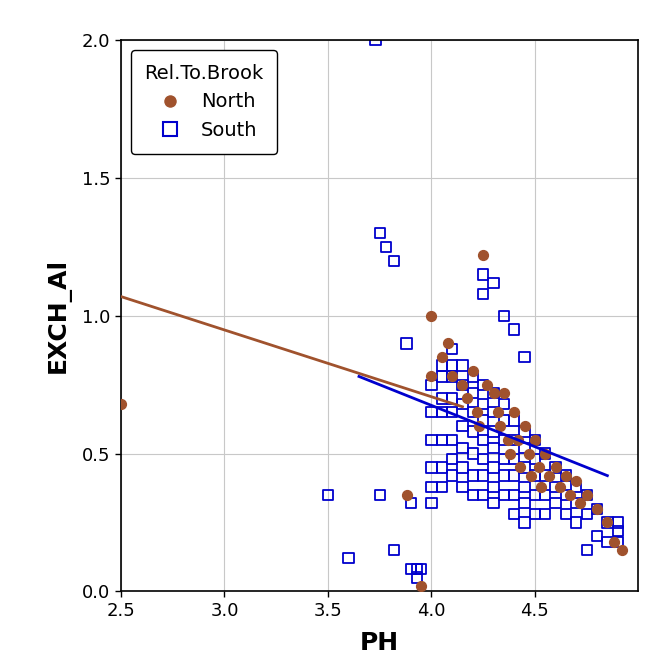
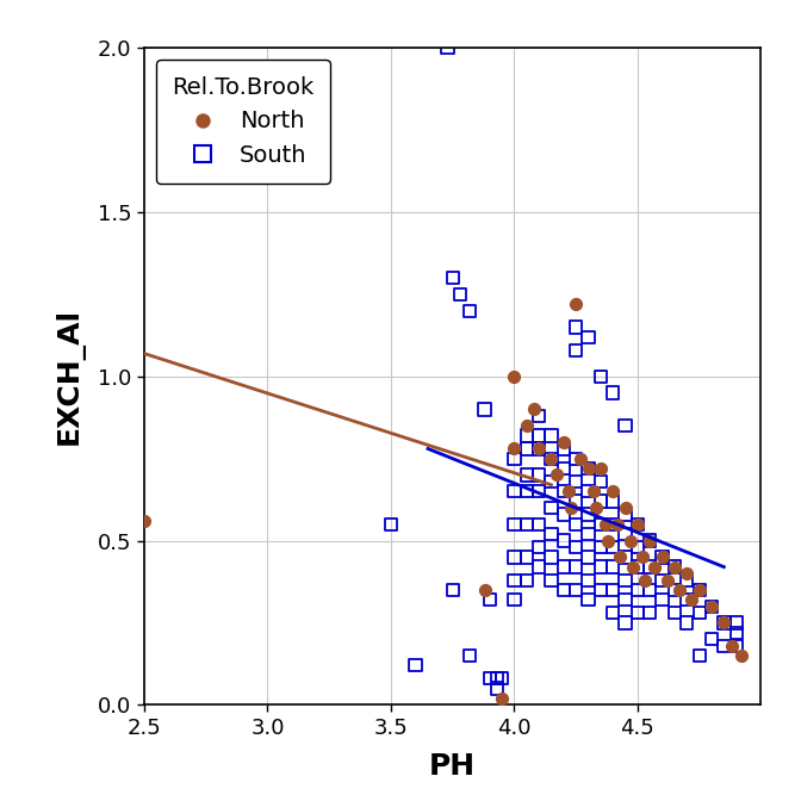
North/2.5: 0.68 -> 0.56
South/3.5: 0.35 -> 0.55
